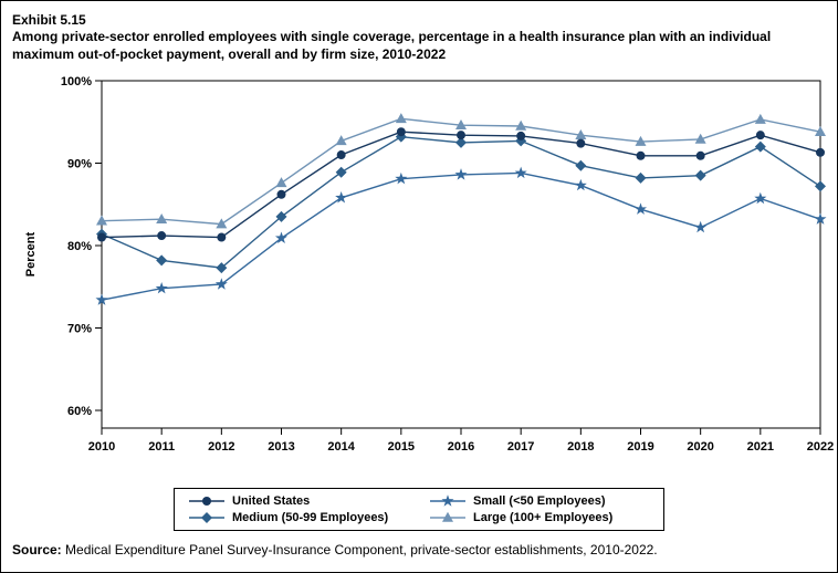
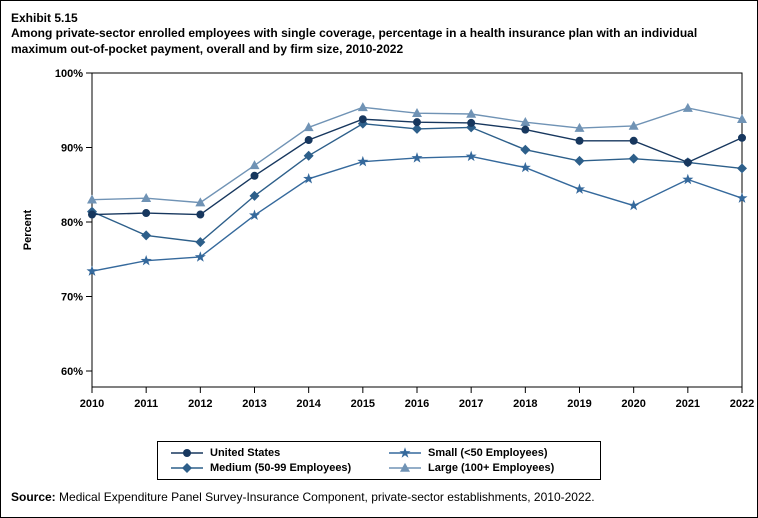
United States/2021: 93% -> 88%
Medium (50-99 Employees)/2021: 92% -> 88%
